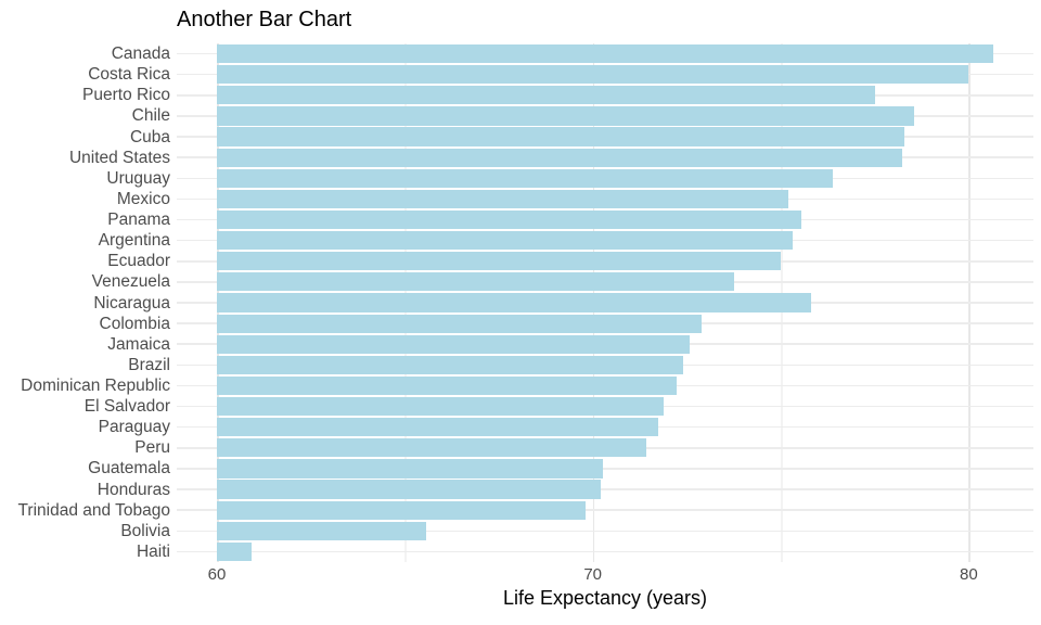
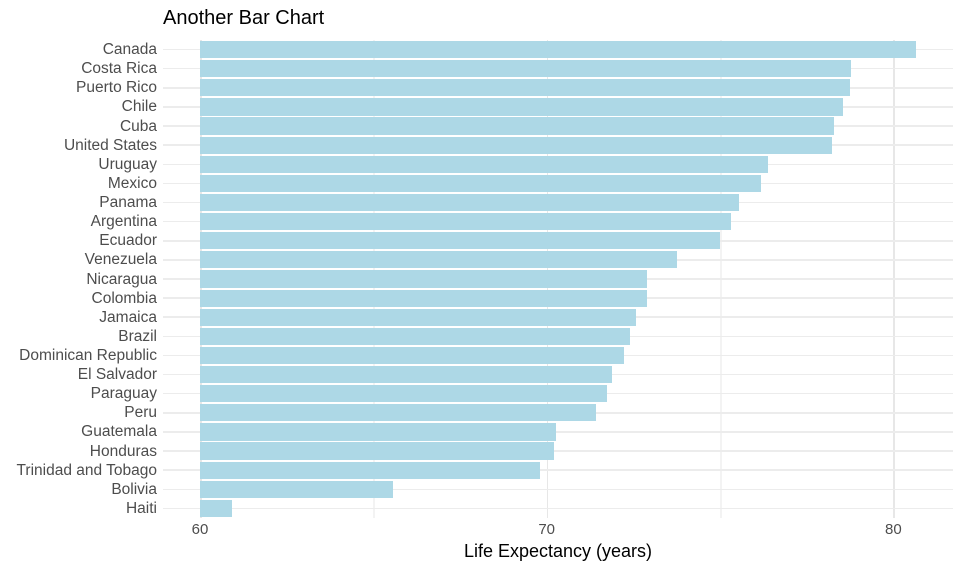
Costa Rica: 80.0 -> 78.8
Puerto Rico: 77.5 -> 78.7
Mexico: 75.2 -> 76.2
Nicaragua: 75.8 -> 72.9
